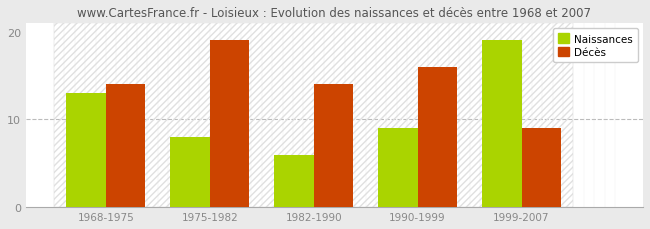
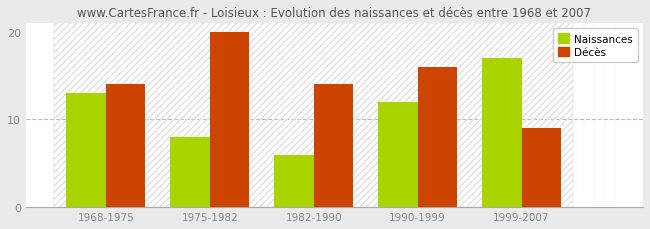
Décès/1975-1982: 19 -> 20
Naissances/1990-1999: 9 -> 12
Naissances/1999-2007: 19 -> 17
